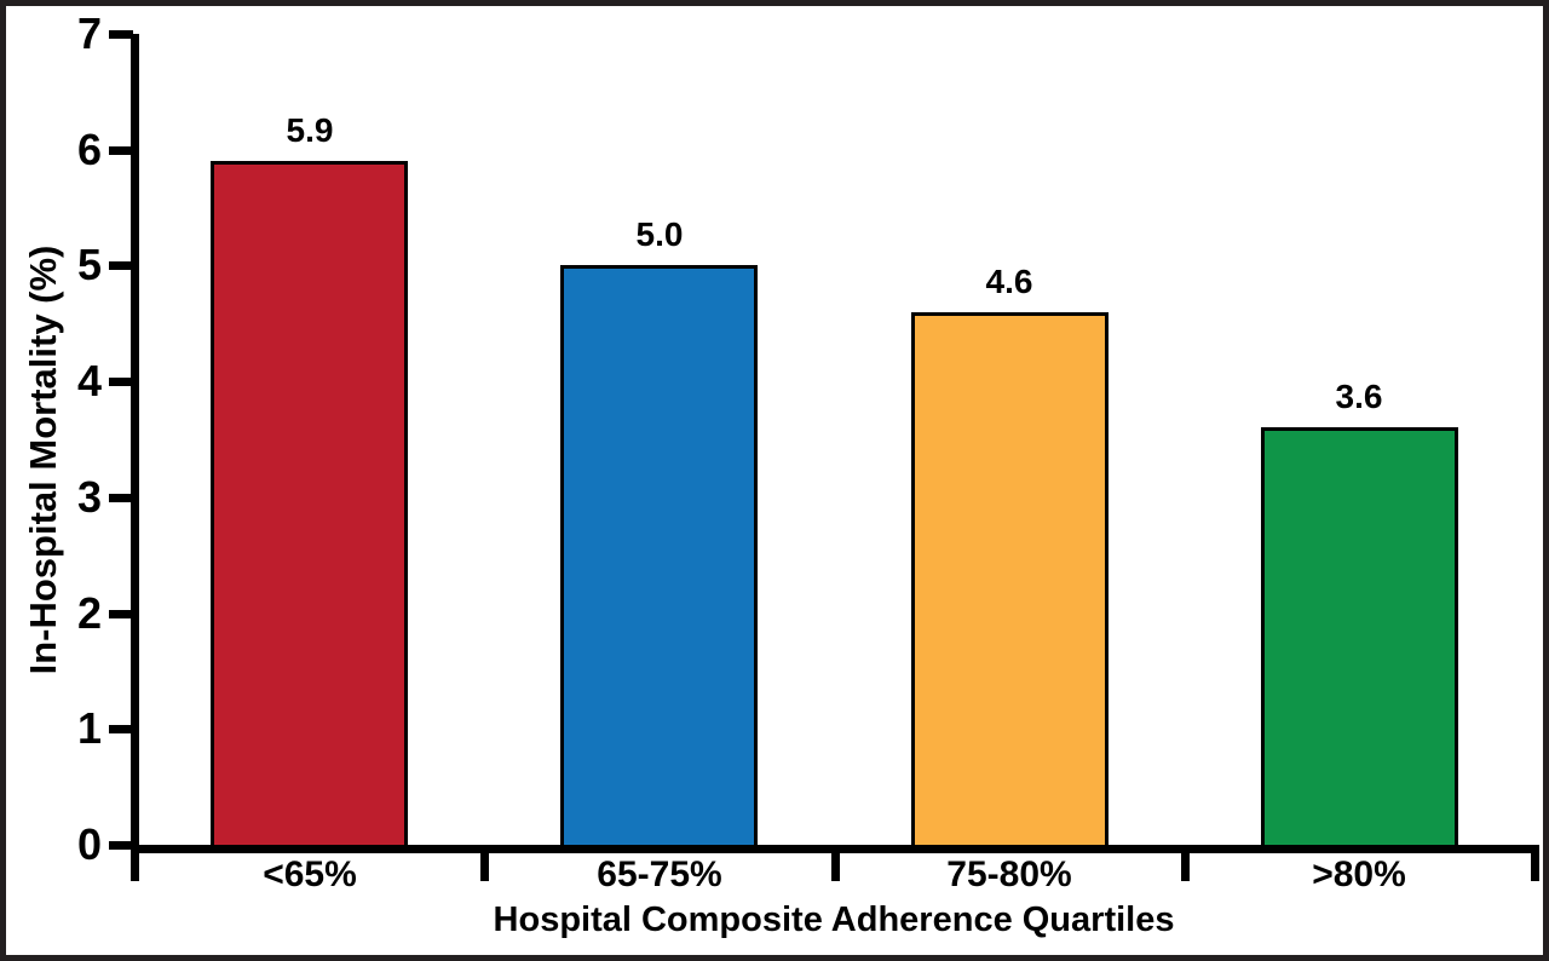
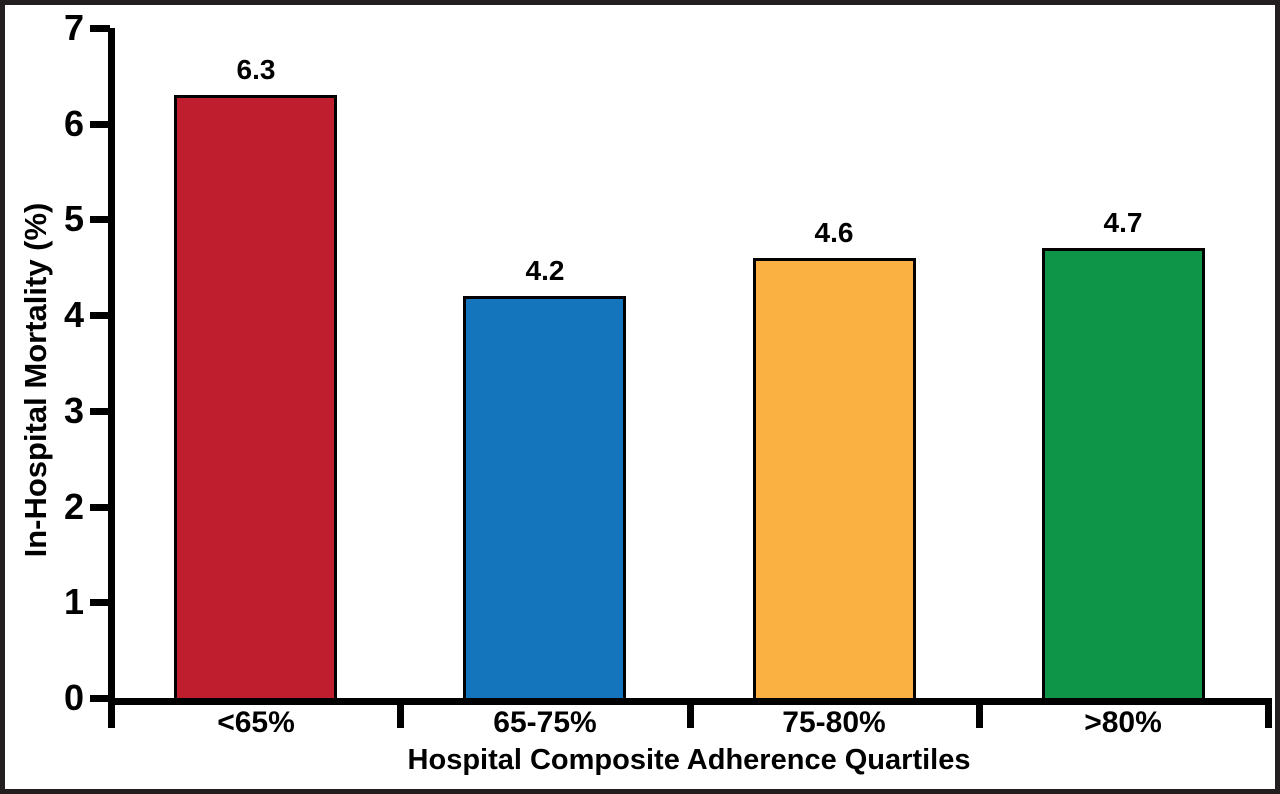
<65%: 5.9 -> 6.3
65-75%: 5.0 -> 4.2
>80%: 3.6 -> 4.7
